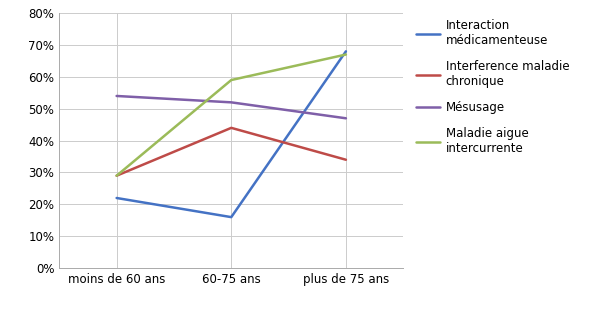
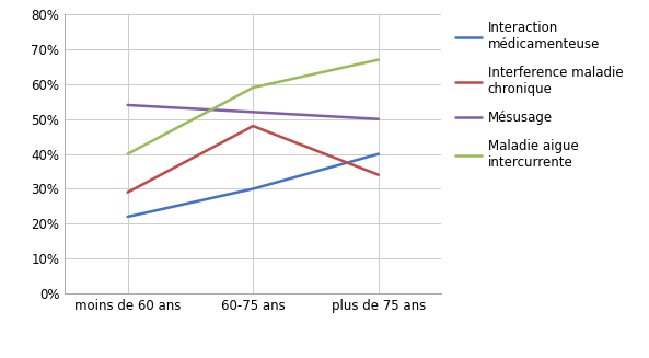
Maladie aigue intercurrente/moins de 60 ans: 29% -> 40%
Interaction médicamenteuse/60-75 ans: 16% -> 30%
Interference maladie chronique/60-75 ans: 44% -> 48%
Interaction médicamenteuse/plus de 75 ans: 68% -> 40%
Mésusage/plus de 75 ans: 47% -> 50%
